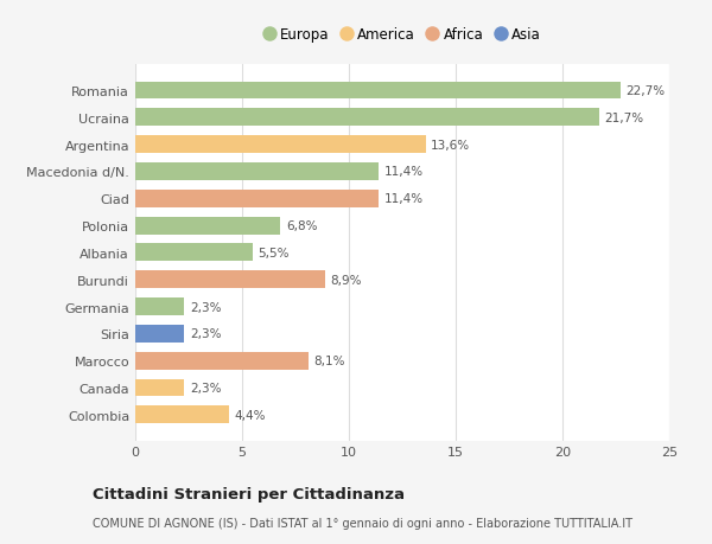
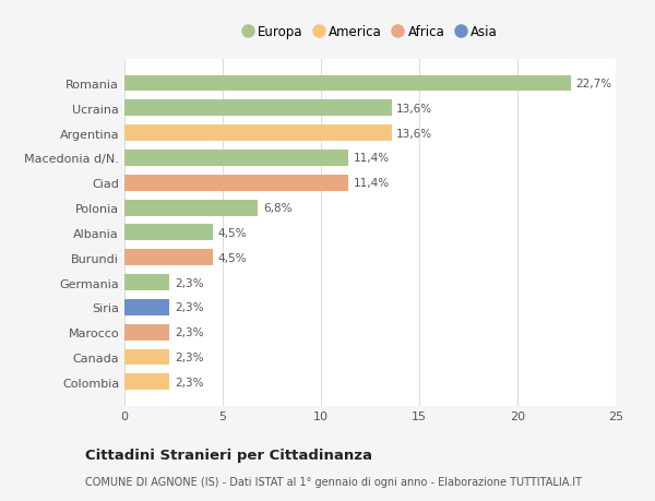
Ucraina: 21,7% -> 13,6%
Albania: 5,5% -> 4,5%
Burundi: 8,9% -> 4,5%
Marocco: 8,1% -> 2,3%
Colombia: 4,4% -> 2,3%
